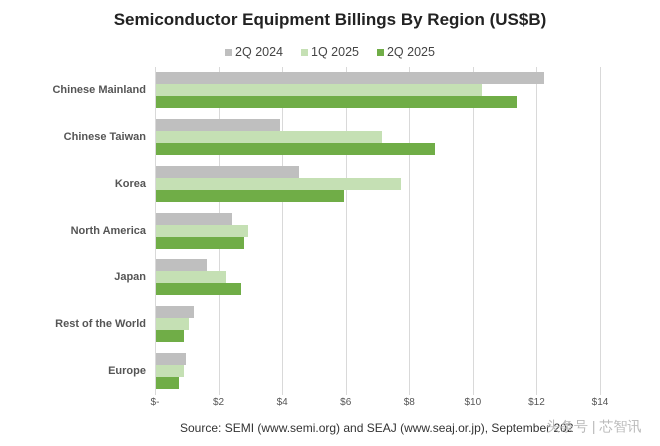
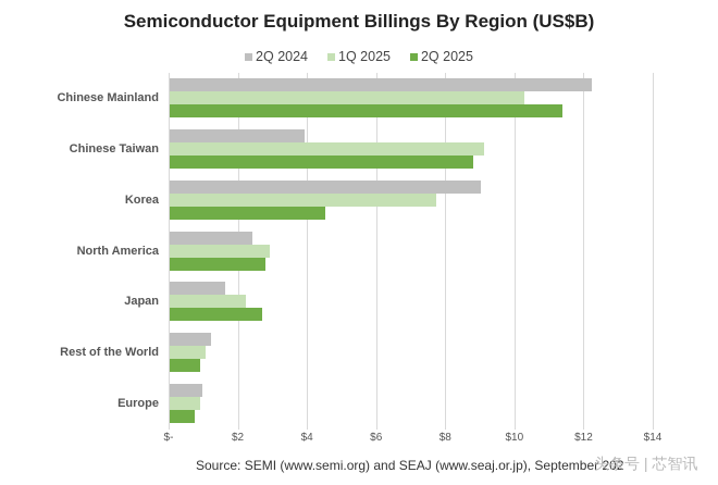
1Q 2025/Chinese Taiwan: $7.1 -> $9.1
2Q 2024/Korea: $4.5 -> $9.0
2Q 2025/Korea: $5.9 -> $4.5
